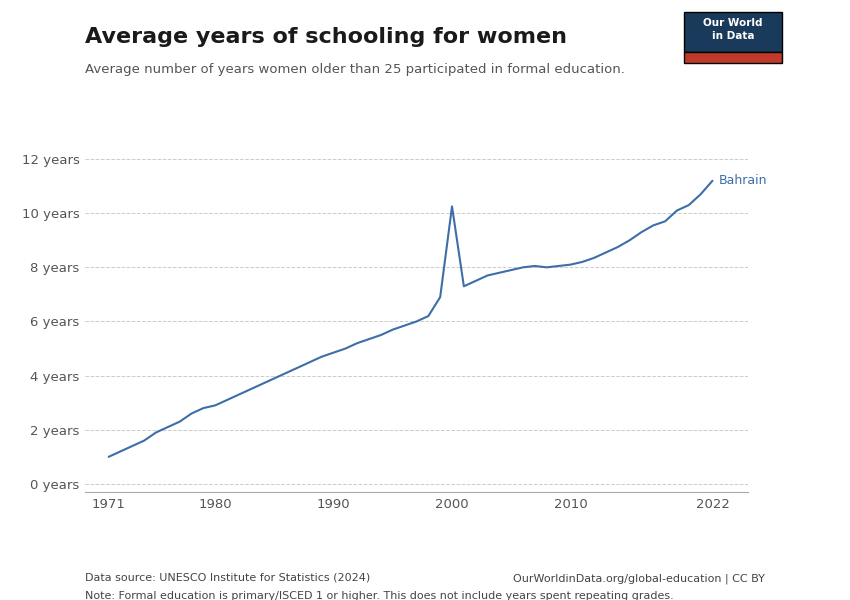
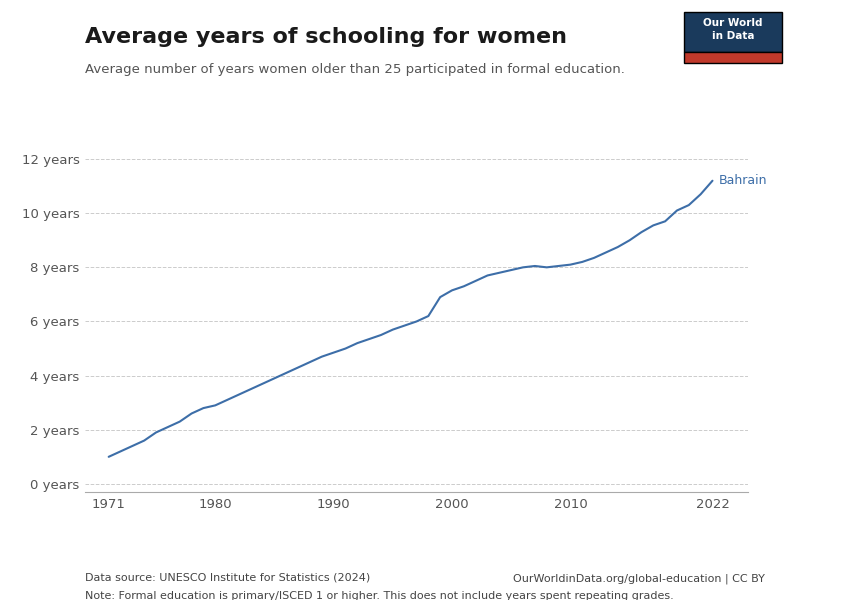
2000: 10.25 years -> 7.15 years
